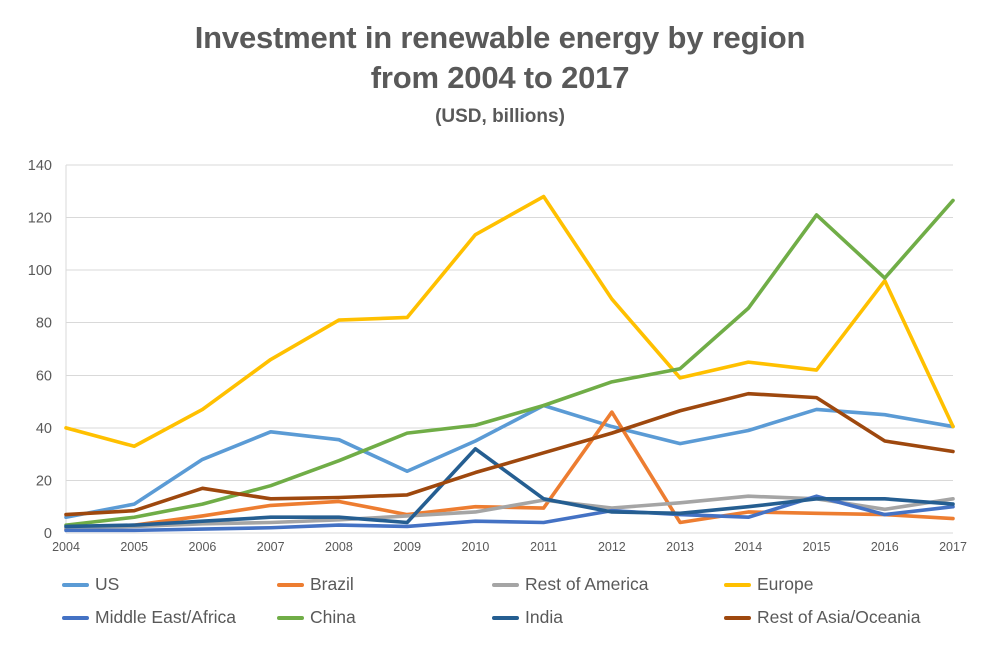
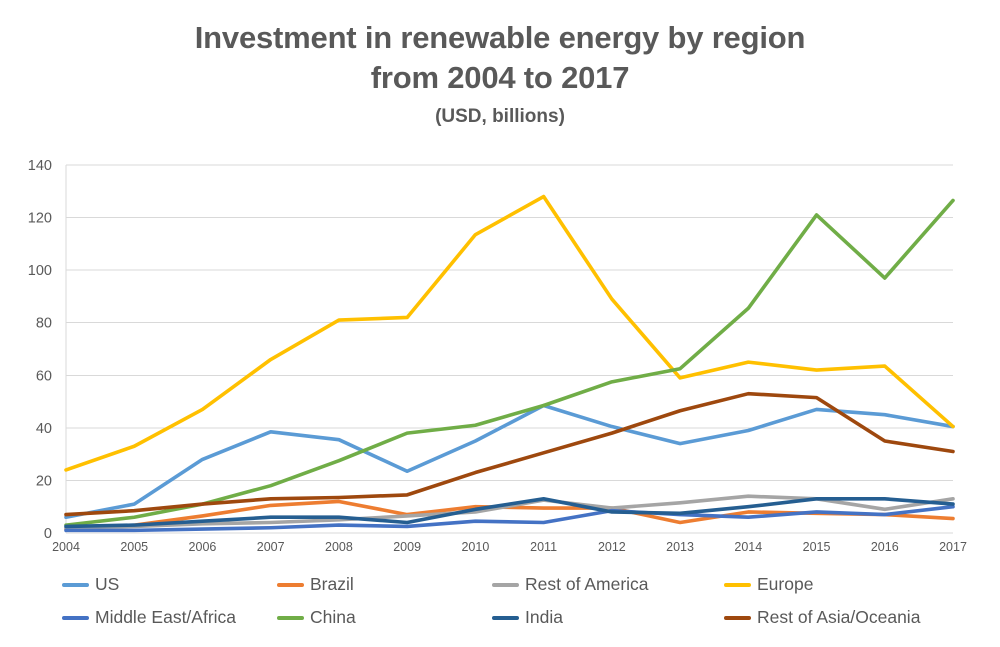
Europe/2004: 40 -> 24
Rest of Asia/Oceania/2006: 17 -> 11
India/2010: 32 -> 9
Brazil/2012: 46 -> 10
Middle East/Africa/2015: 14 -> 8
Europe/2016: 96 -> 64
